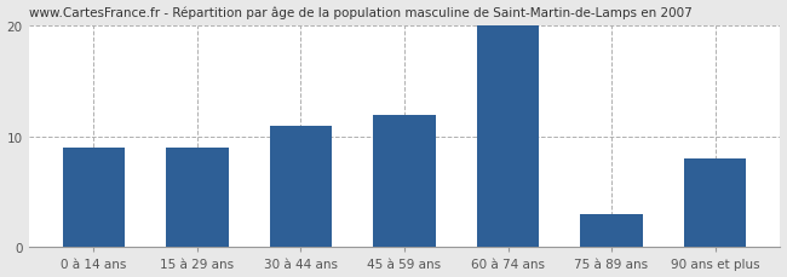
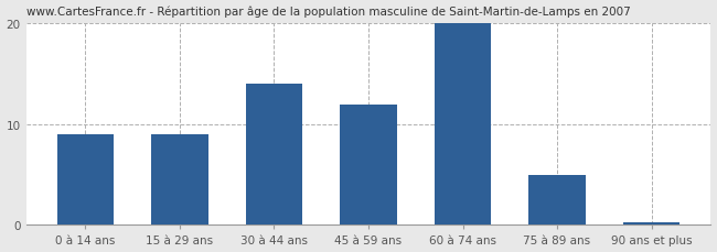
30 à 44 ans: 11.0 -> 14.0
75 à 89 ans: 3.0 -> 5.0
90 ans et plus: 8.0 -> 0.3
